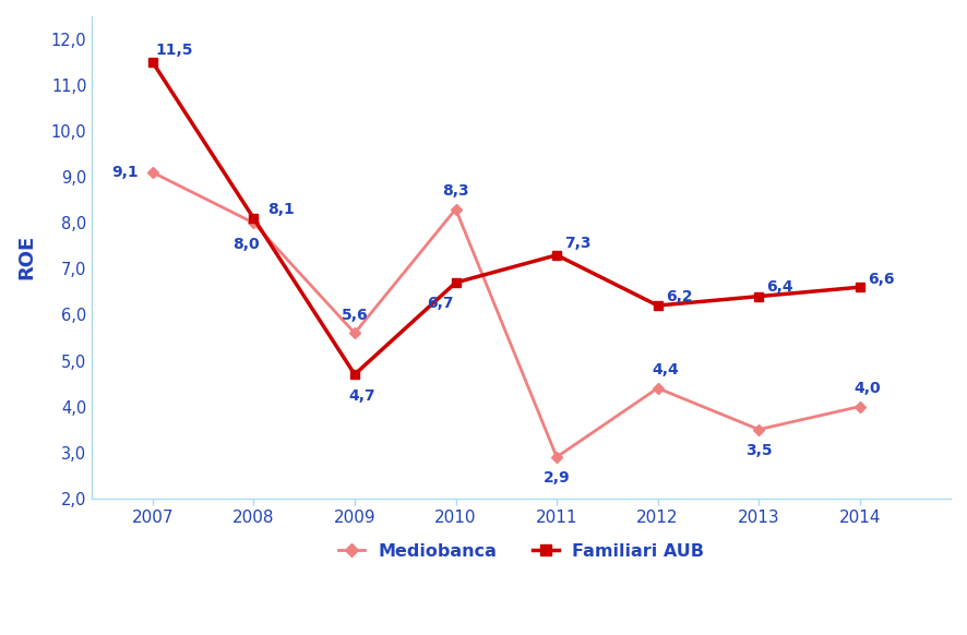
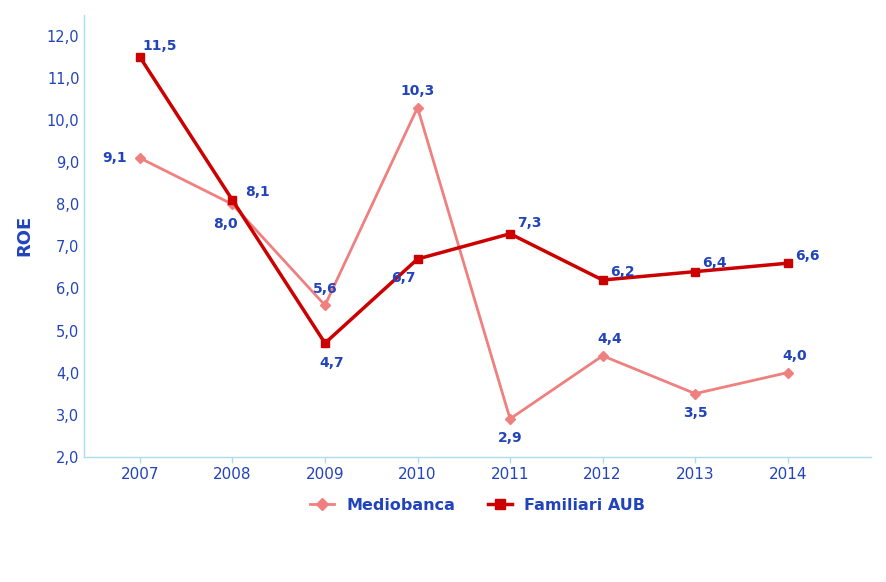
Mediobanca/2010: 8,3 -> 10,3
